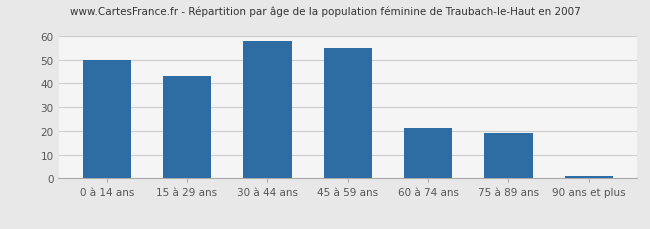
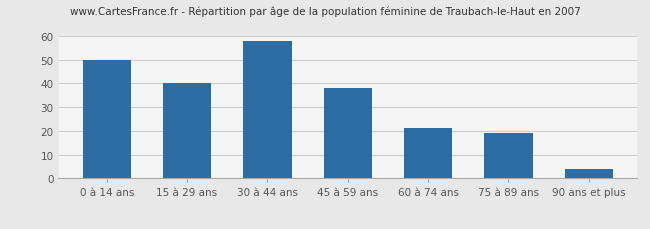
15 à 29 ans: 43 -> 40
45 à 59 ans: 55 -> 38
90 ans et plus: 1 -> 4
